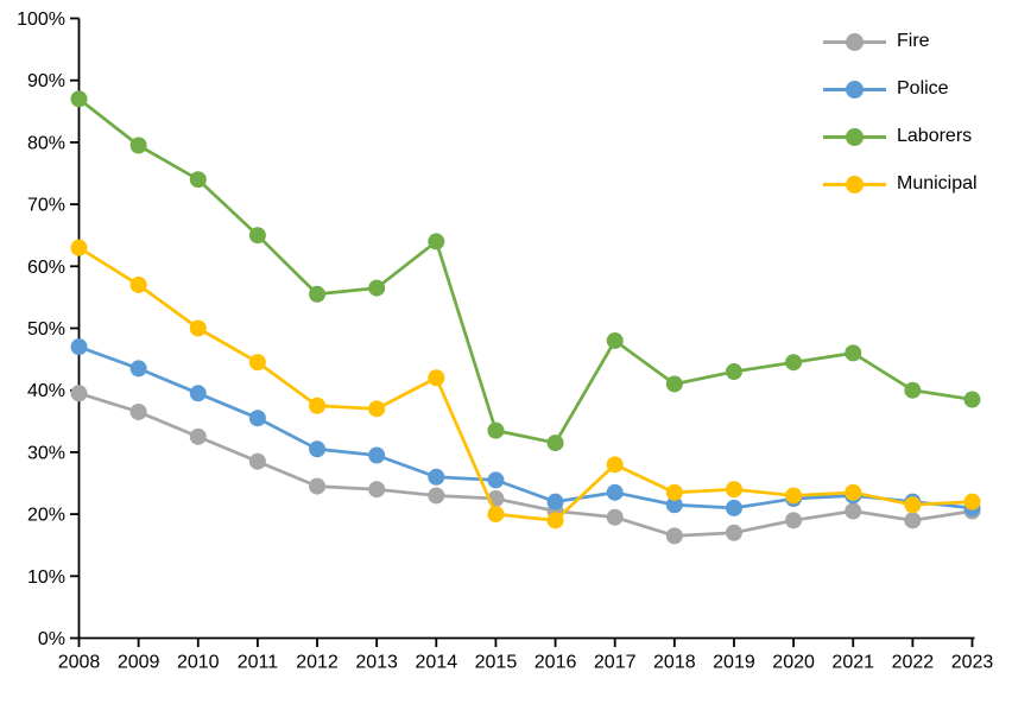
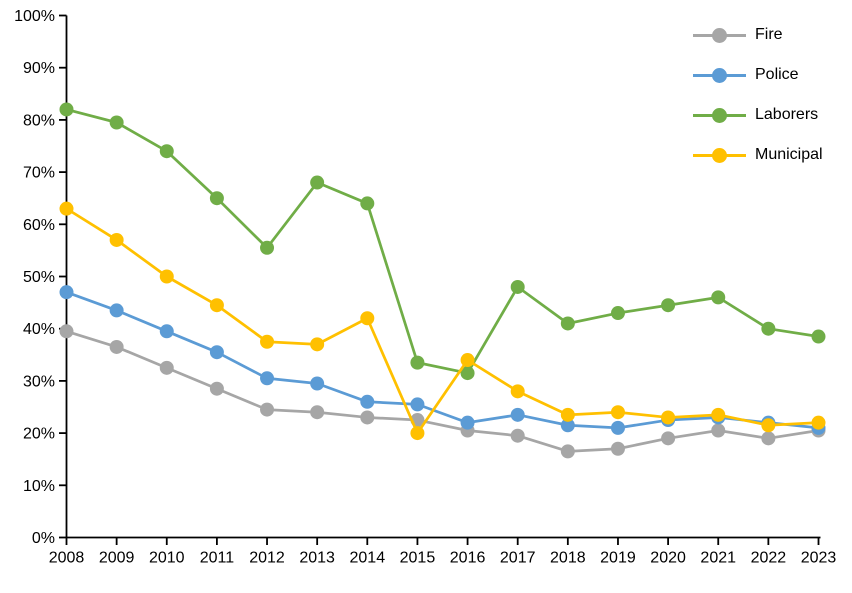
Laborers/2008: 87% -> 82%
Laborers/2013: 56% -> 68%
Municipal/2016: 19% -> 34%
